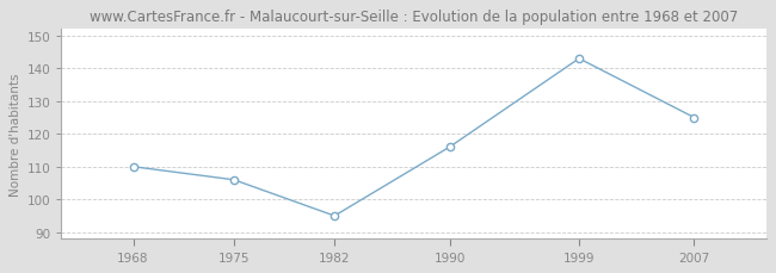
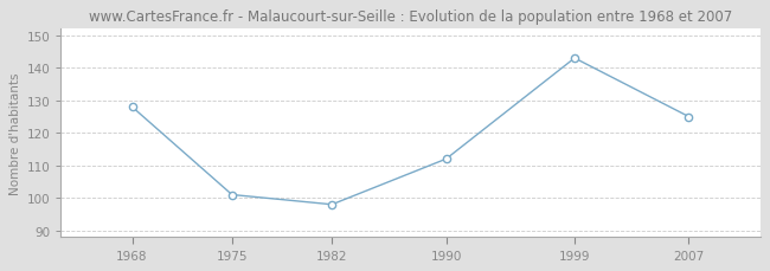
1968: 110 -> 128
1975: 106 -> 101
1982: 95 -> 98
1990: 116 -> 112
